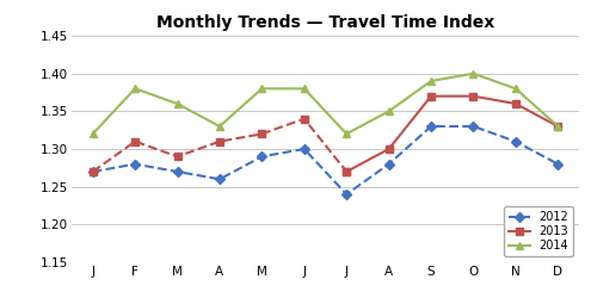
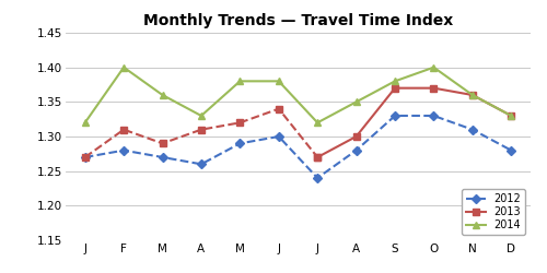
2014/F: 1.38 -> 1.40
2014/S: 1.39 -> 1.38
2014/N: 1.38 -> 1.36
